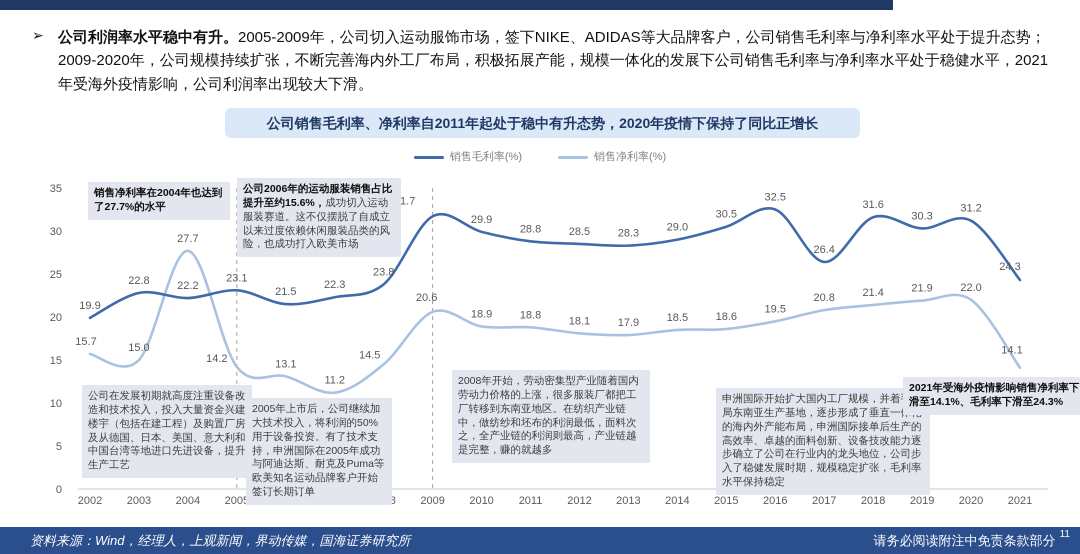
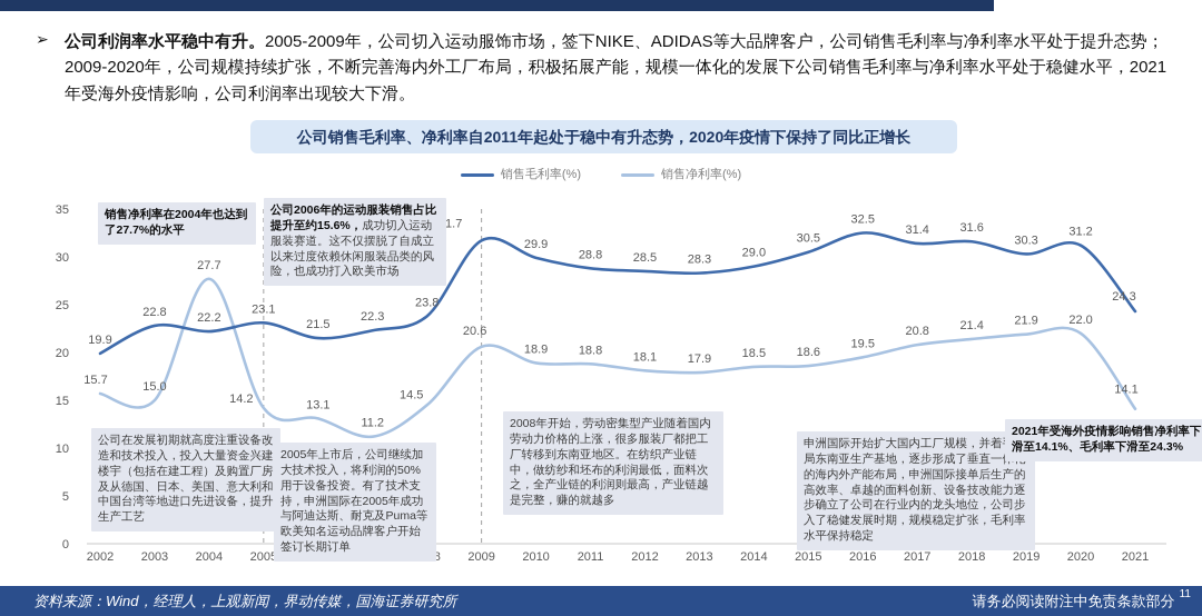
销售毛利率(%)/2017: 26.4 -> 31.4
